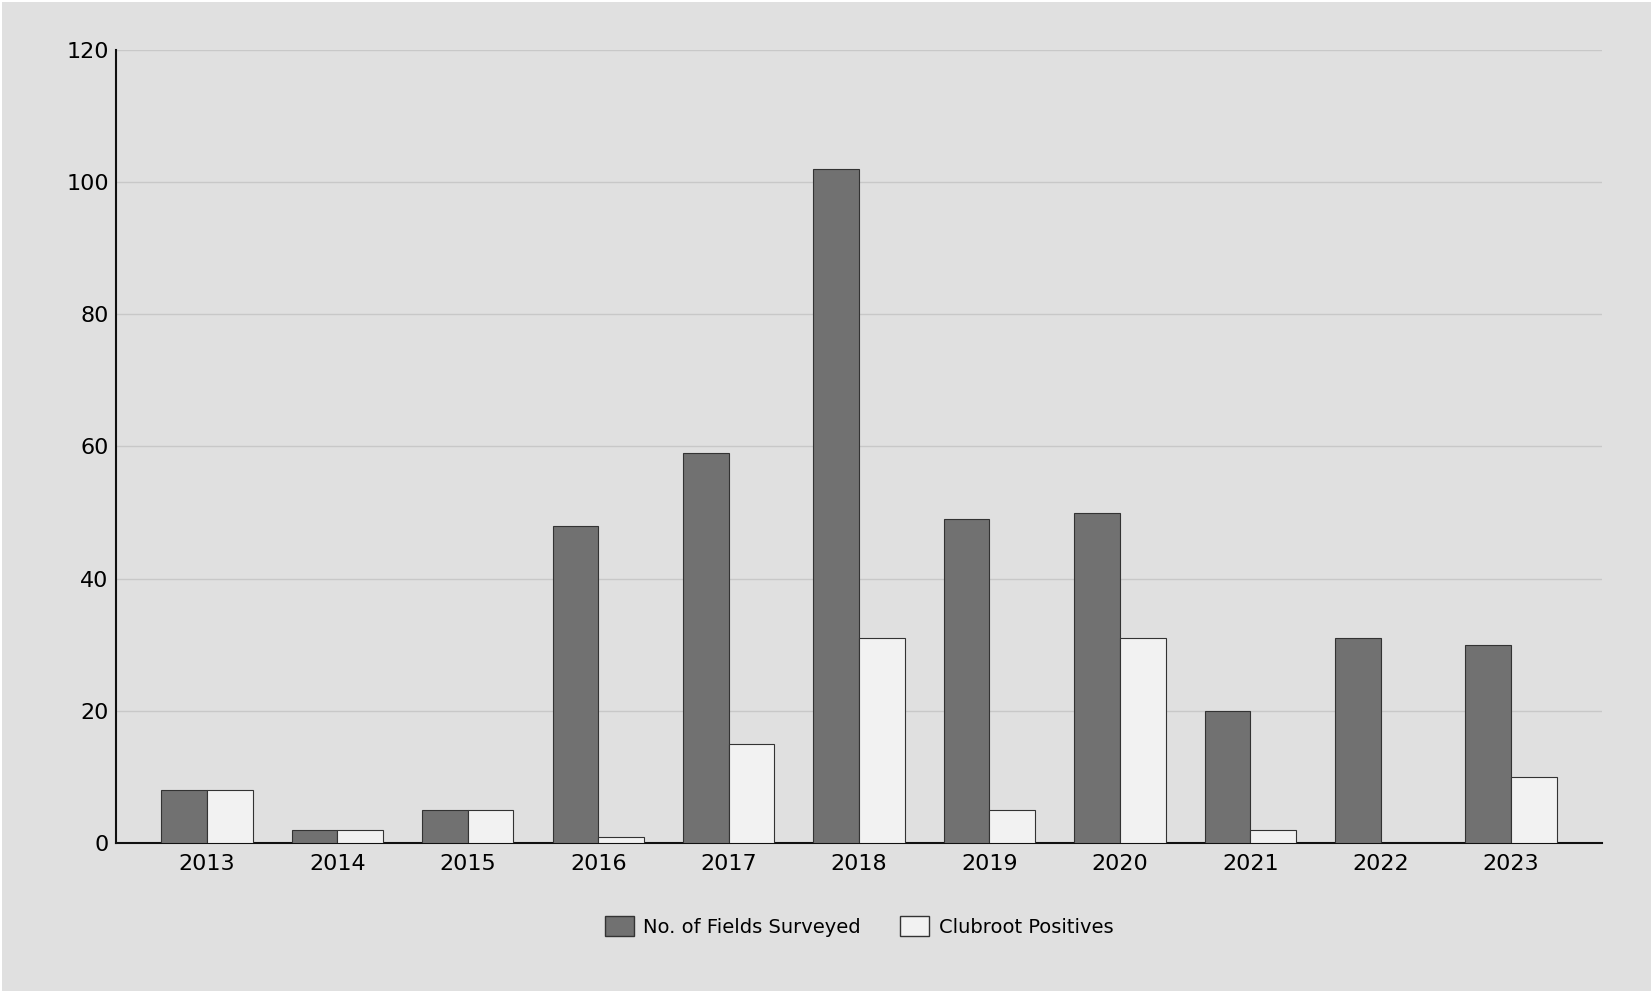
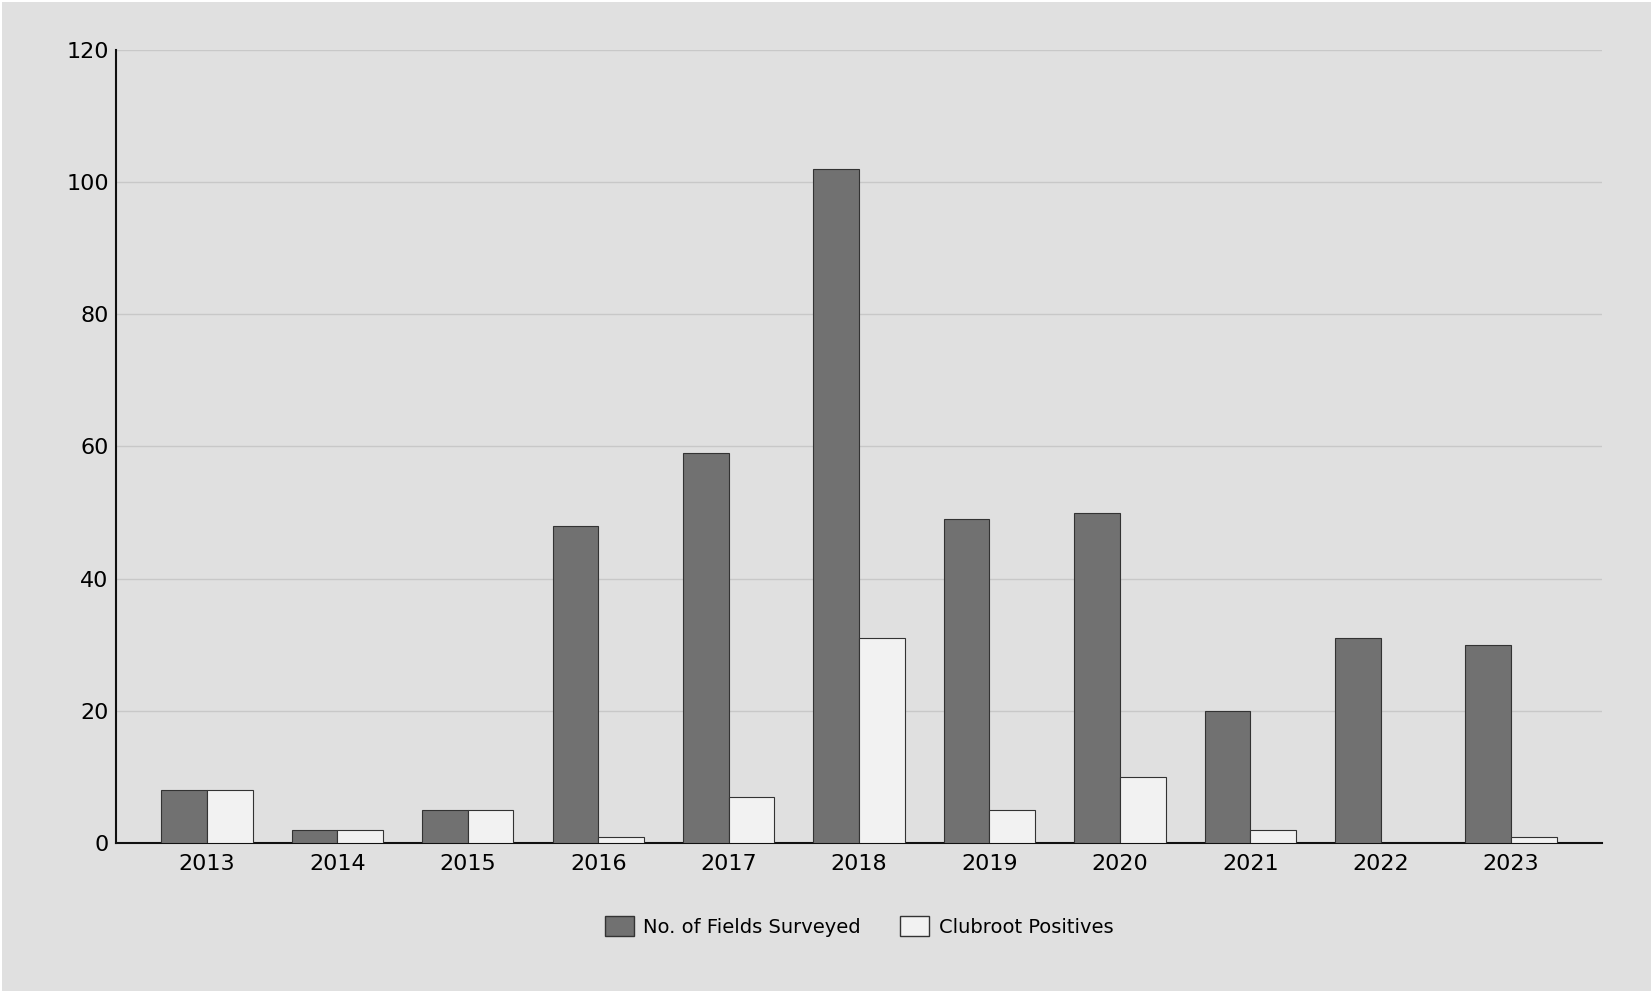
Clubroot Positives/2017: 15 -> 7
Clubroot Positives/2020: 31 -> 10
Clubroot Positives/2023: 10 -> 1
